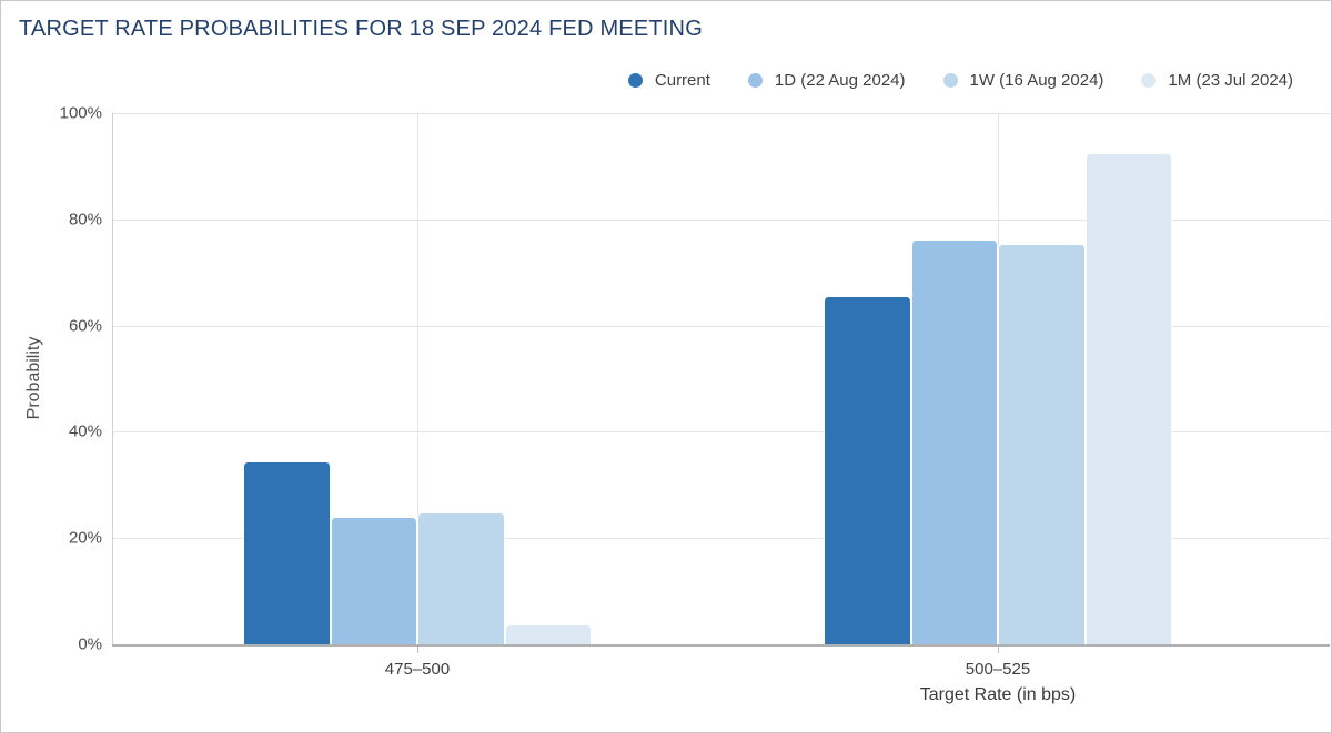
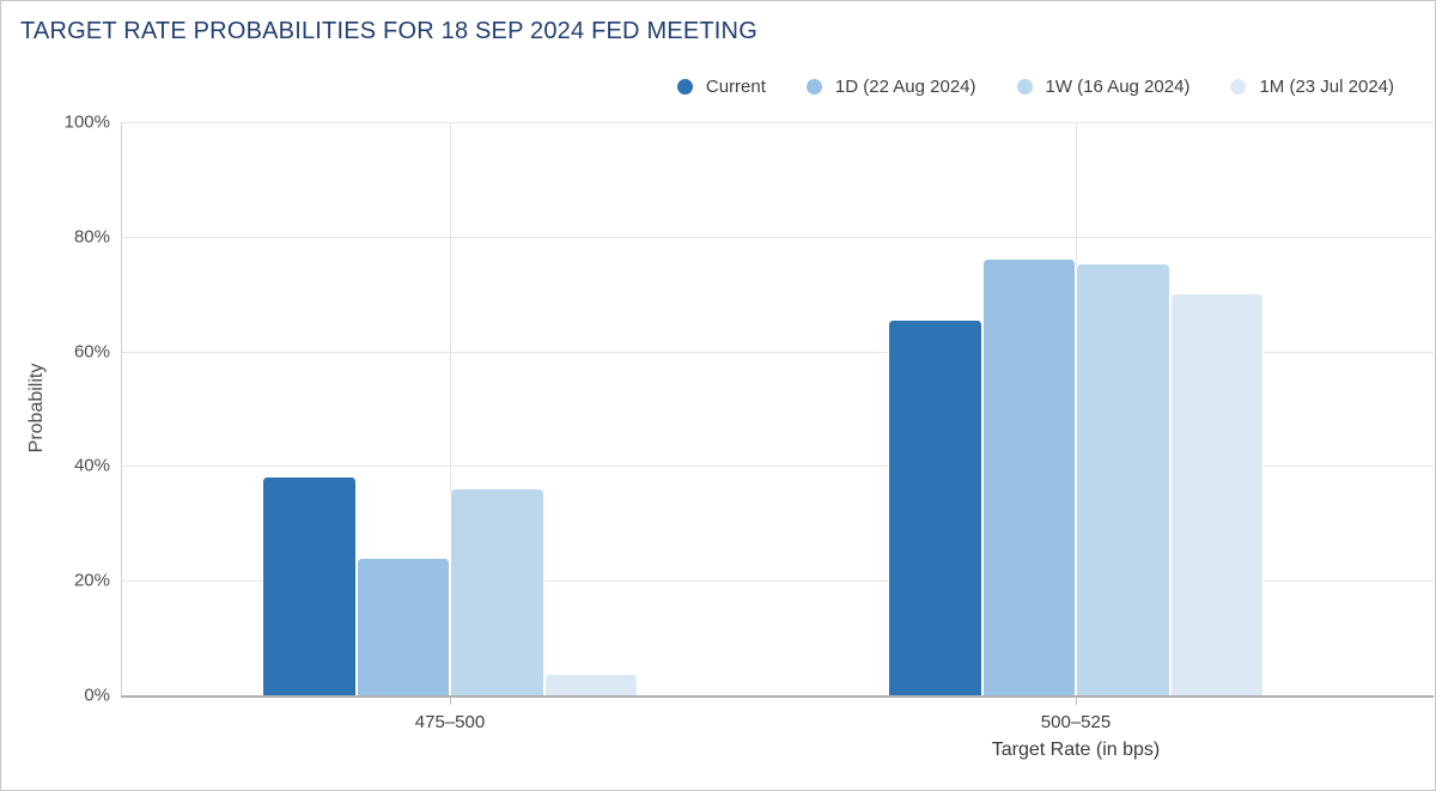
Current/475–500: 34% -> 38%
1W (16 Aug 2024)/475–500: 25% -> 36%
1M (23 Jul 2024)/500–525: 92% -> 70%
